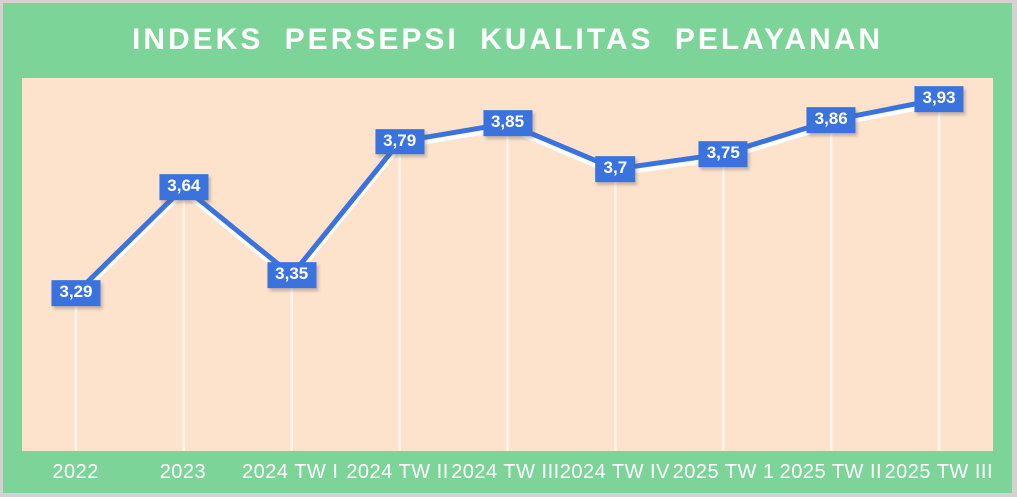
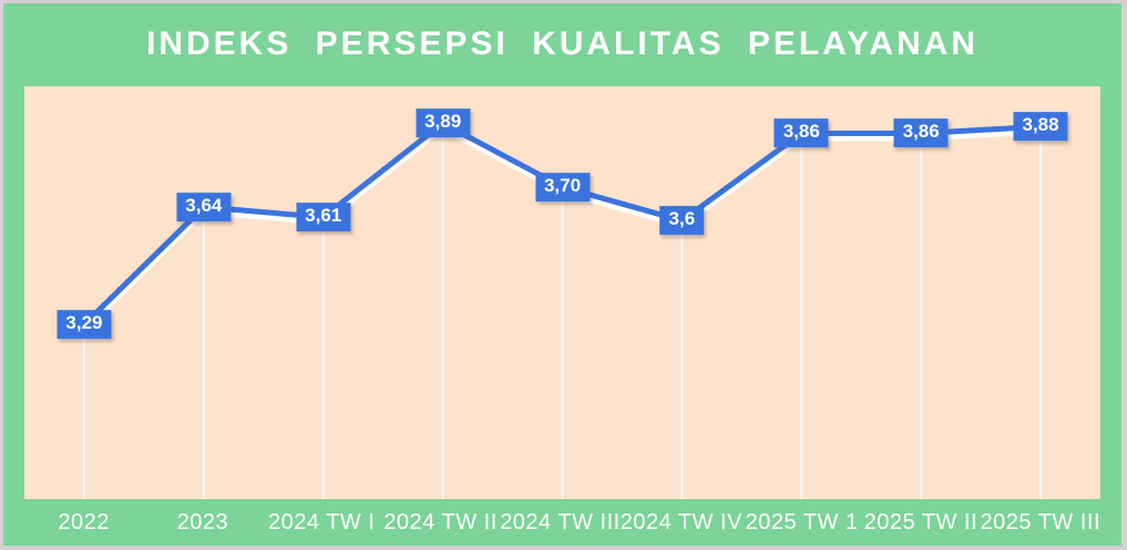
2024 TW I: 3,35 -> 3,61
2024 TW II: 3,79 -> 3,89
2024 TW III: 3,85 -> 3,70
2024 TW IV: 3,7 -> 3,6
2025 TW 1: 3,75 -> 3,86
2025 TW III: 3,93 -> 3,88
